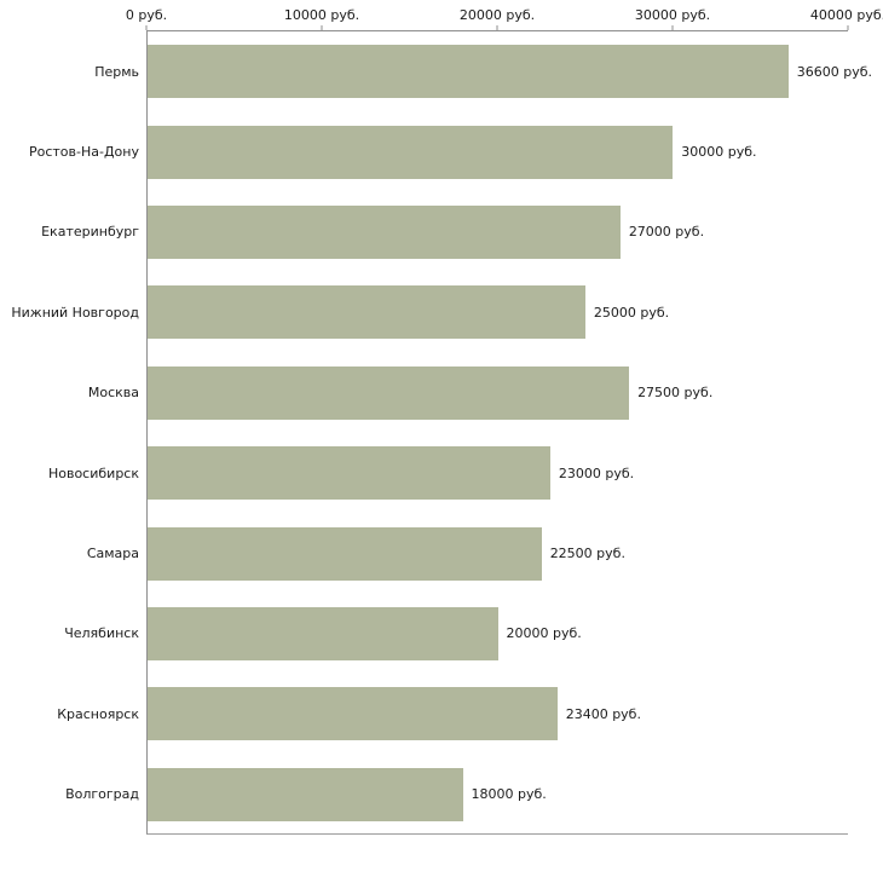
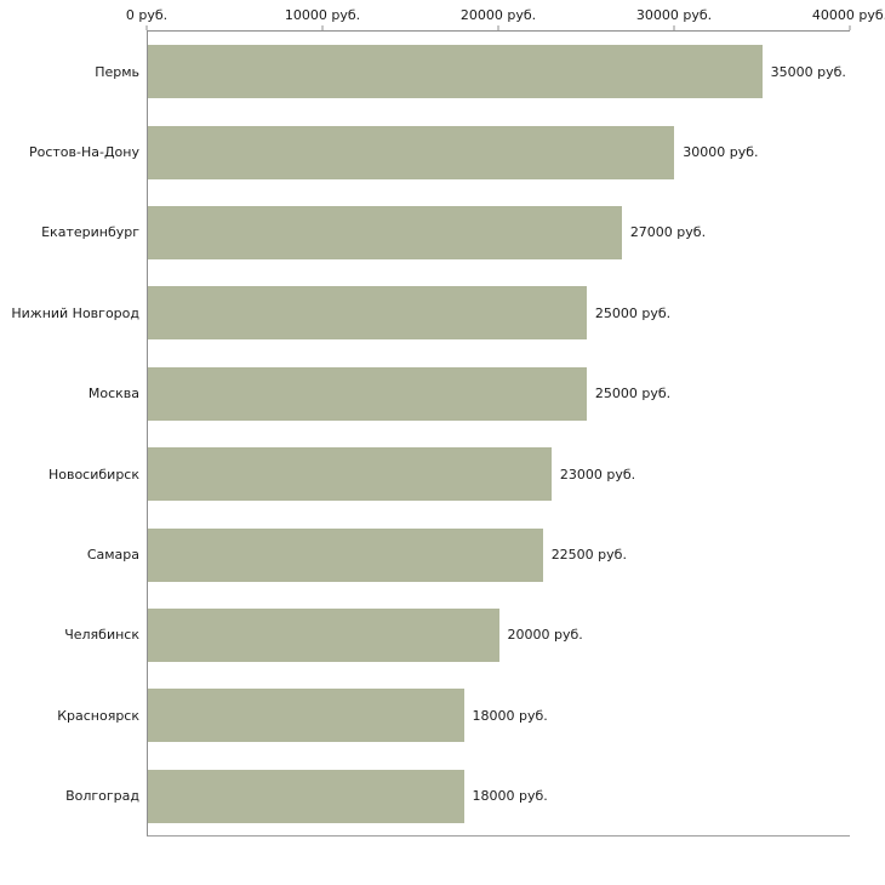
Пермь: 36600 -> 35000
Москва: 27500 -> 25000
Красноярск: 23400 -> 18000
